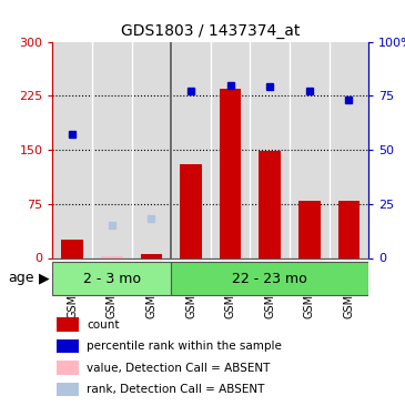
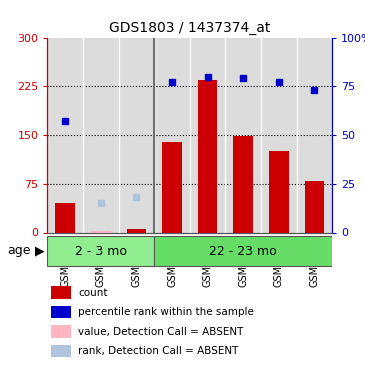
GSM98881: 26 -> 45
GSM98876: 130 -> 140
GSM98879: 80 -> 125
